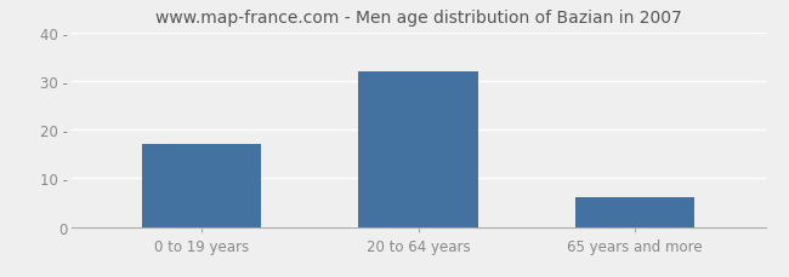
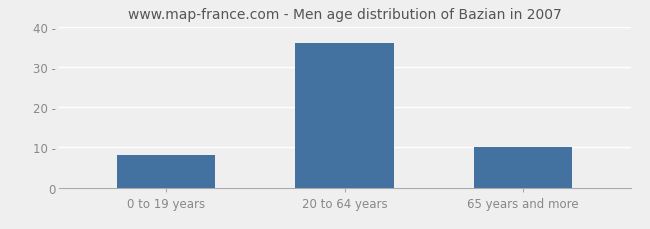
0 to 19 years: 17 - -> 8 -
20 to 64 years: 32 - -> 36 -
65 years and more: 6 - -> 10 -
